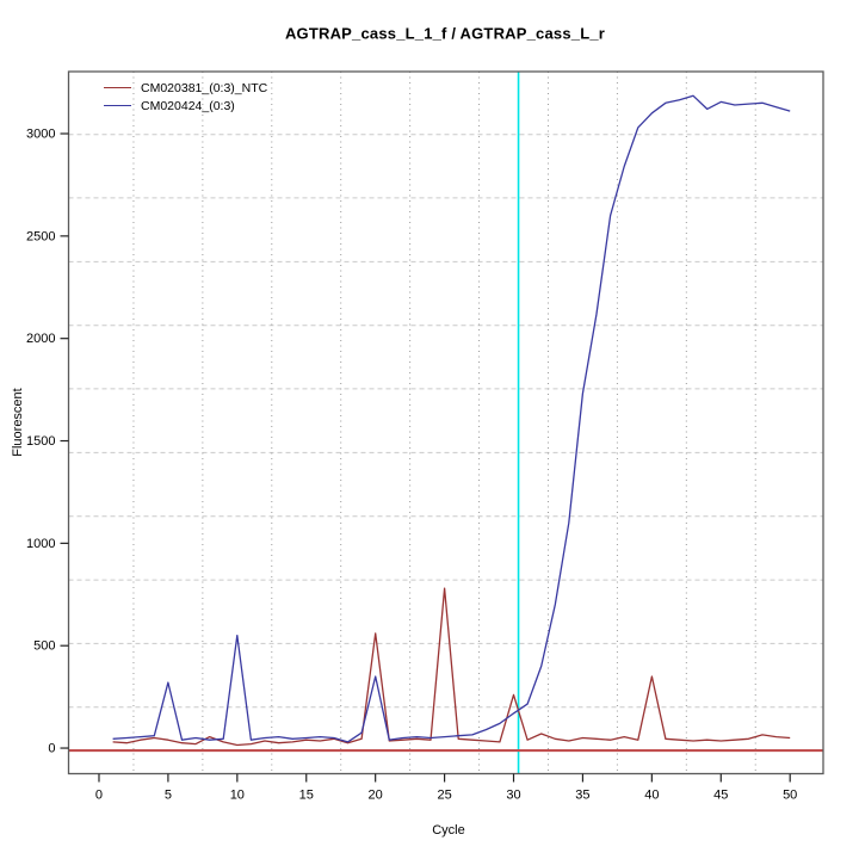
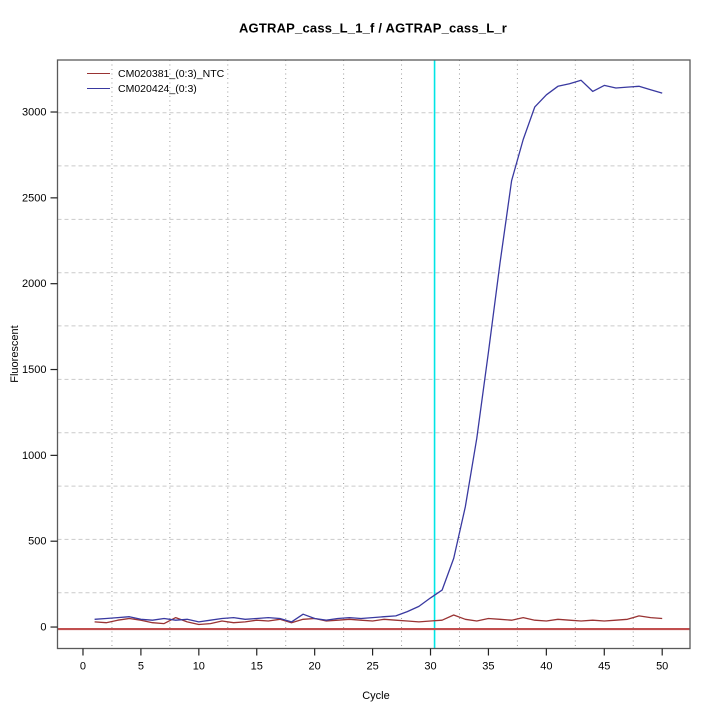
CM020424_(0:3)/5: 320 -> 40
CM020424_(0:3)/10: 550 -> 30
CM020381_(0:3)_NTC/20: 560 -> 50
CM020424_(0:3)/20: 350 -> 50
CM020381_(0:3)_NTC/25: 780 -> 40
CM020381_(0:3)_NTC/30: 260 -> 40
CM020424_(0:3)/35: 1730 -> 1600
CM020381_(0:3)_NTC/40: 350 -> 40
